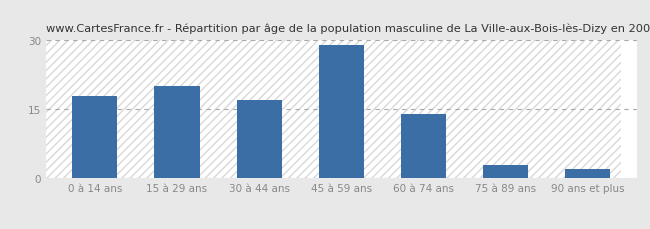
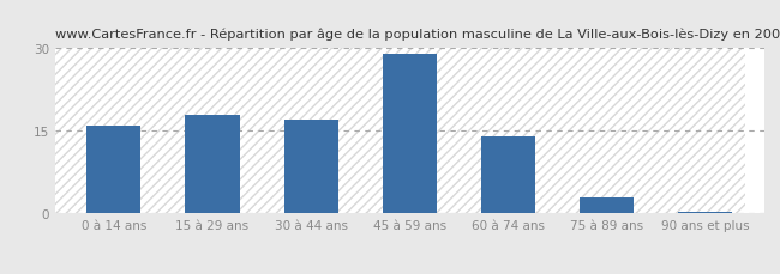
0 à 14 ans: 18.0 -> 16.0
15 à 29 ans: 20.0 -> 18.0
90 ans et plus: 2.0 -> 0.3
